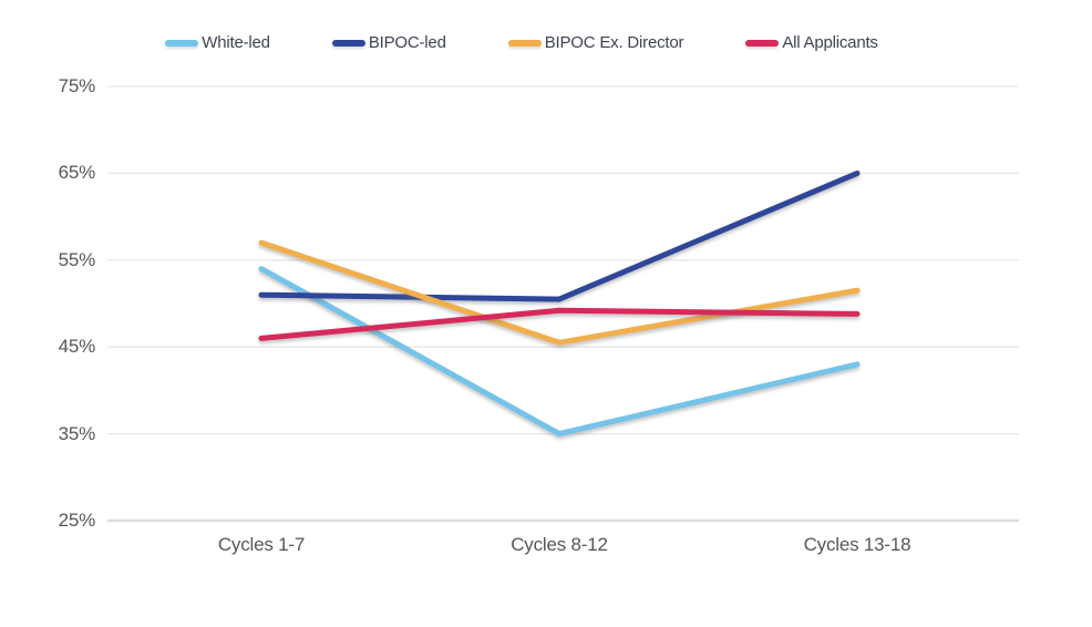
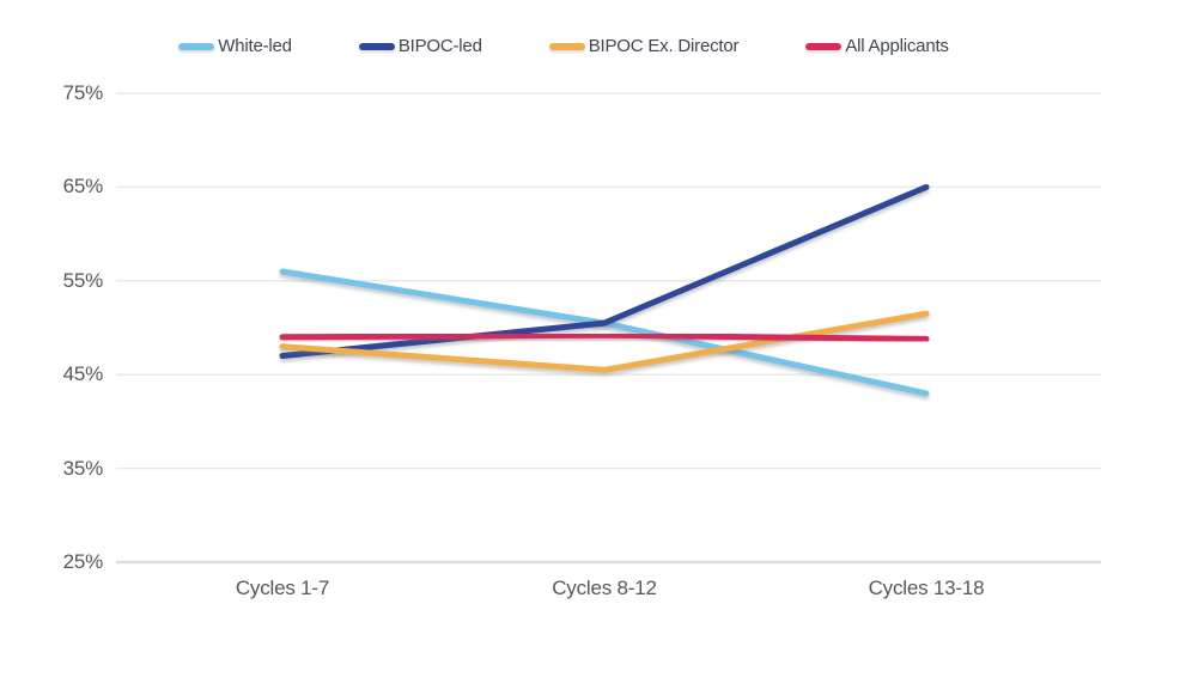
White-led/Cycles 1-7: 54% -> 56%
BIPOC-led/Cycles 1-7: 51% -> 47%
BIPOC Ex. Director/Cycles 1-7: 57% -> 48%
All Applicants/Cycles 1-7: 46% -> 49%
White-led/Cycles 8-12: 35% -> 50%
